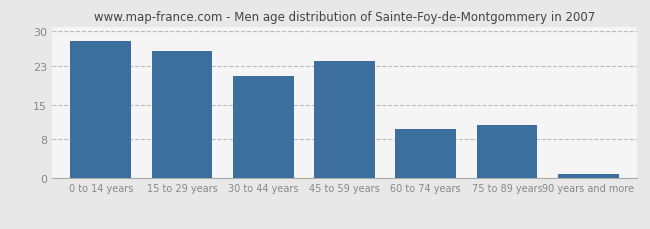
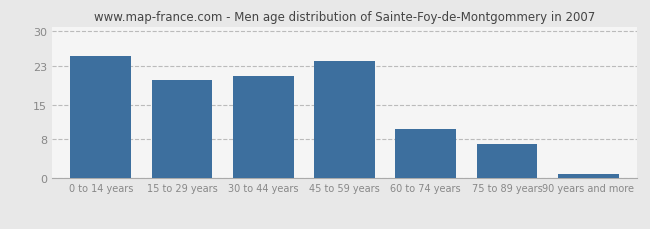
0 to 14 years: 28 -> 25
15 to 29 years: 26 -> 20
75 to 89 years: 11 -> 7
